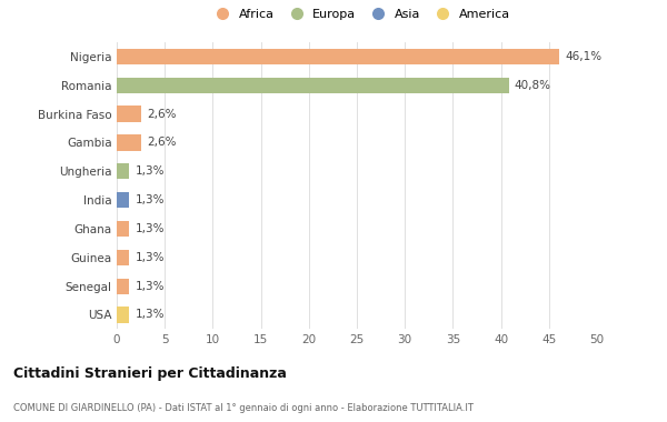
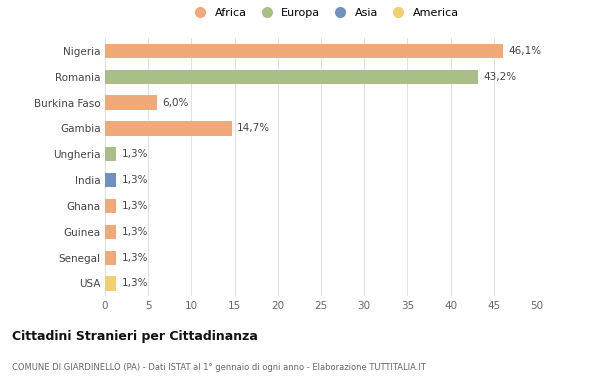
Romania: 40,8% -> 43,2%
Burkina Faso: 2,6% -> 6,0%
Gambia: 2,6% -> 14,7%
